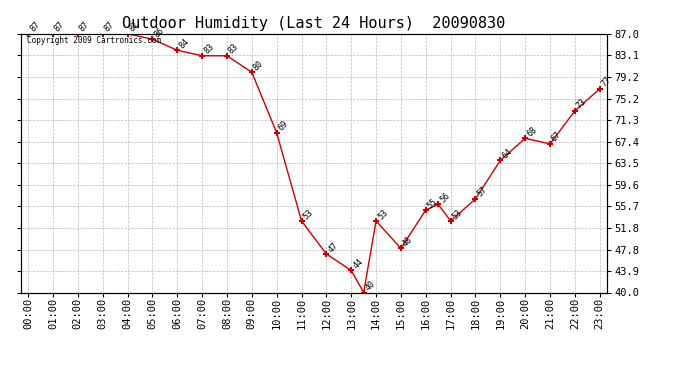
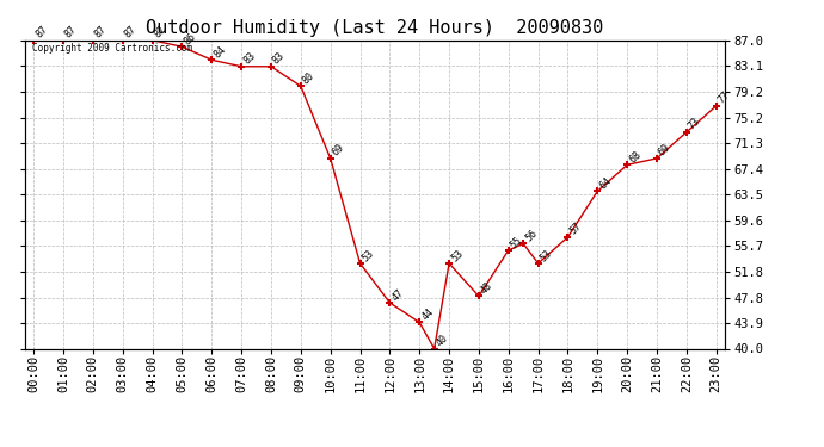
21:00: 67 -> 69
